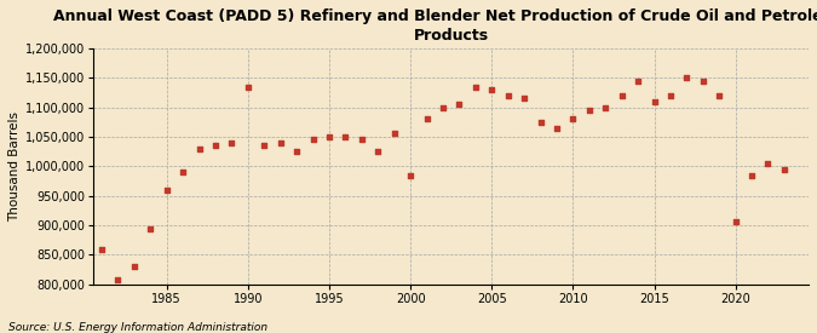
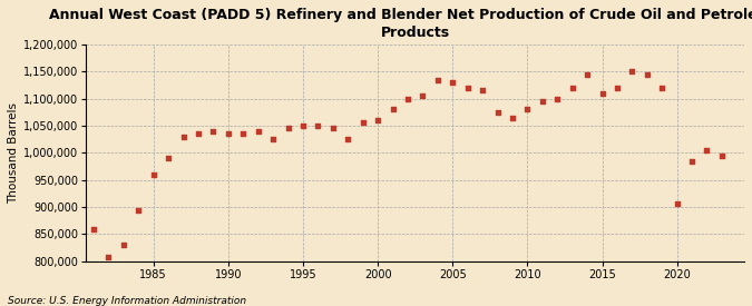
1990: 1,135,000 -> 1,035,000
2000: 985,000 -> 1,060,000
